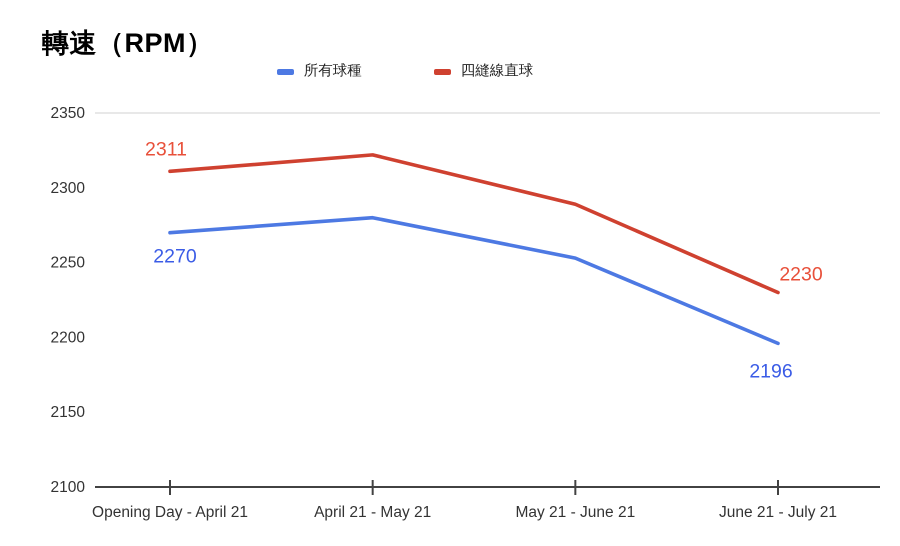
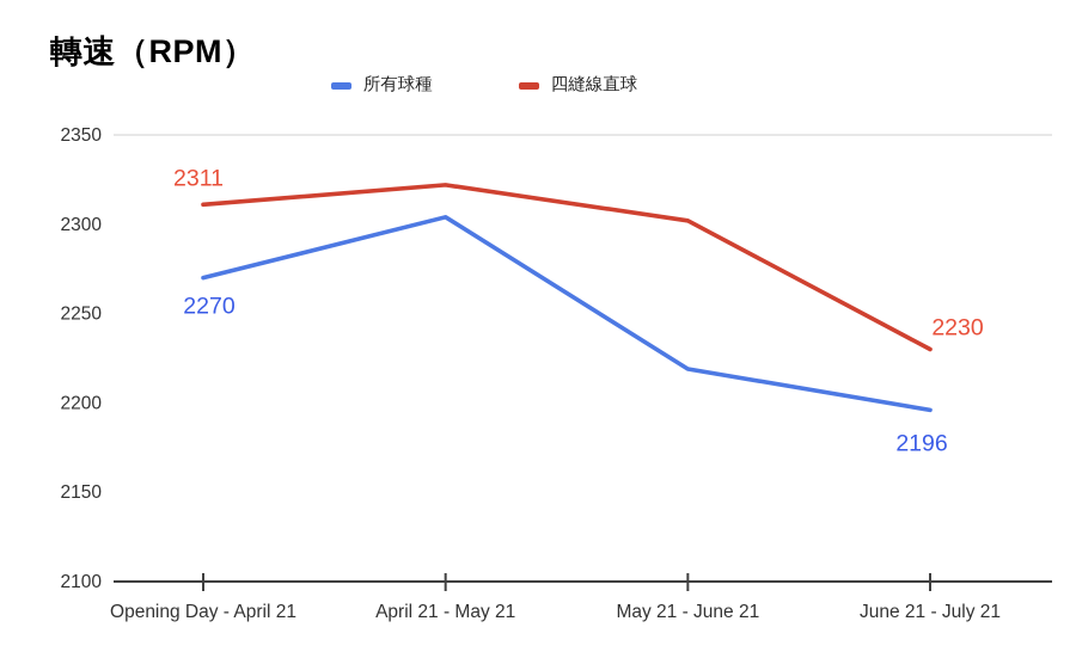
所有球種/April 21 - May 21: 2280 -> 2304
所有球種/May 21 - June 21: 2253 -> 2219
四縫線直球/May 21 - June 21: 2289 -> 2302
